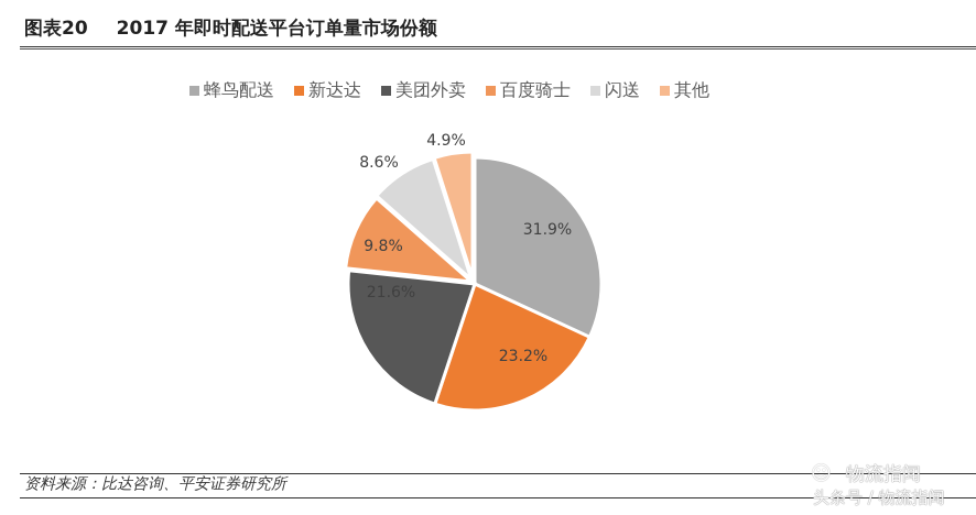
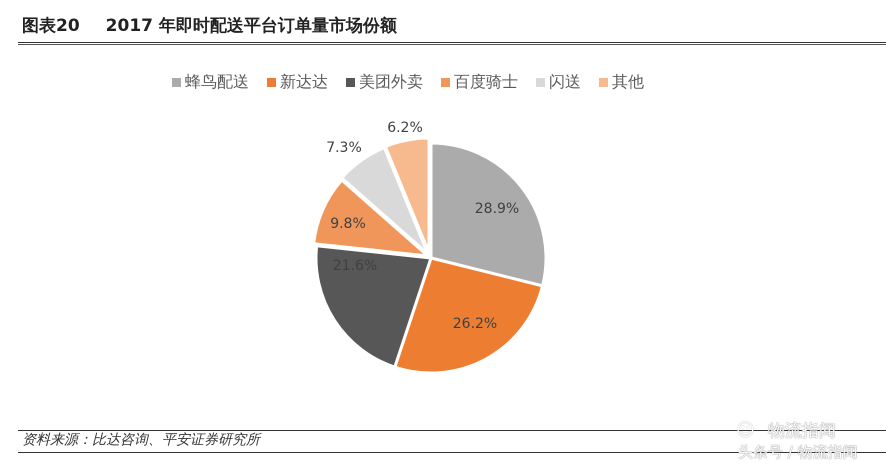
蜂鸟配送: 31.9% -> 28.9%
新达达: 23.2% -> 26.2%
闪送: 8.6% -> 7.3%
其他: 4.9% -> 6.2%
